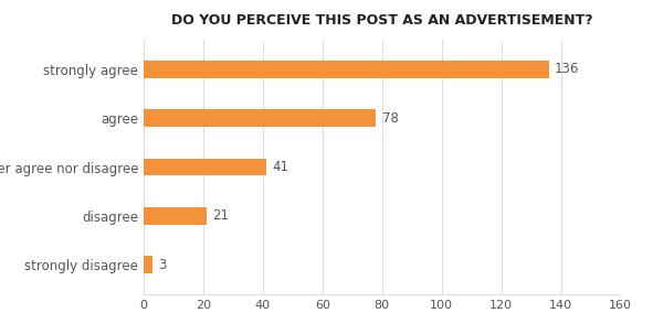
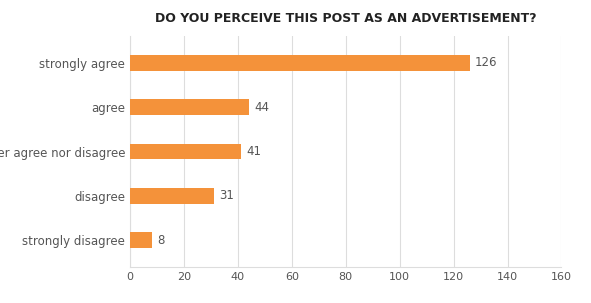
strongly agree: 136 -> 126
agree: 78 -> 44
disagree: 21 -> 31
strongly disagree: 3 -> 8
